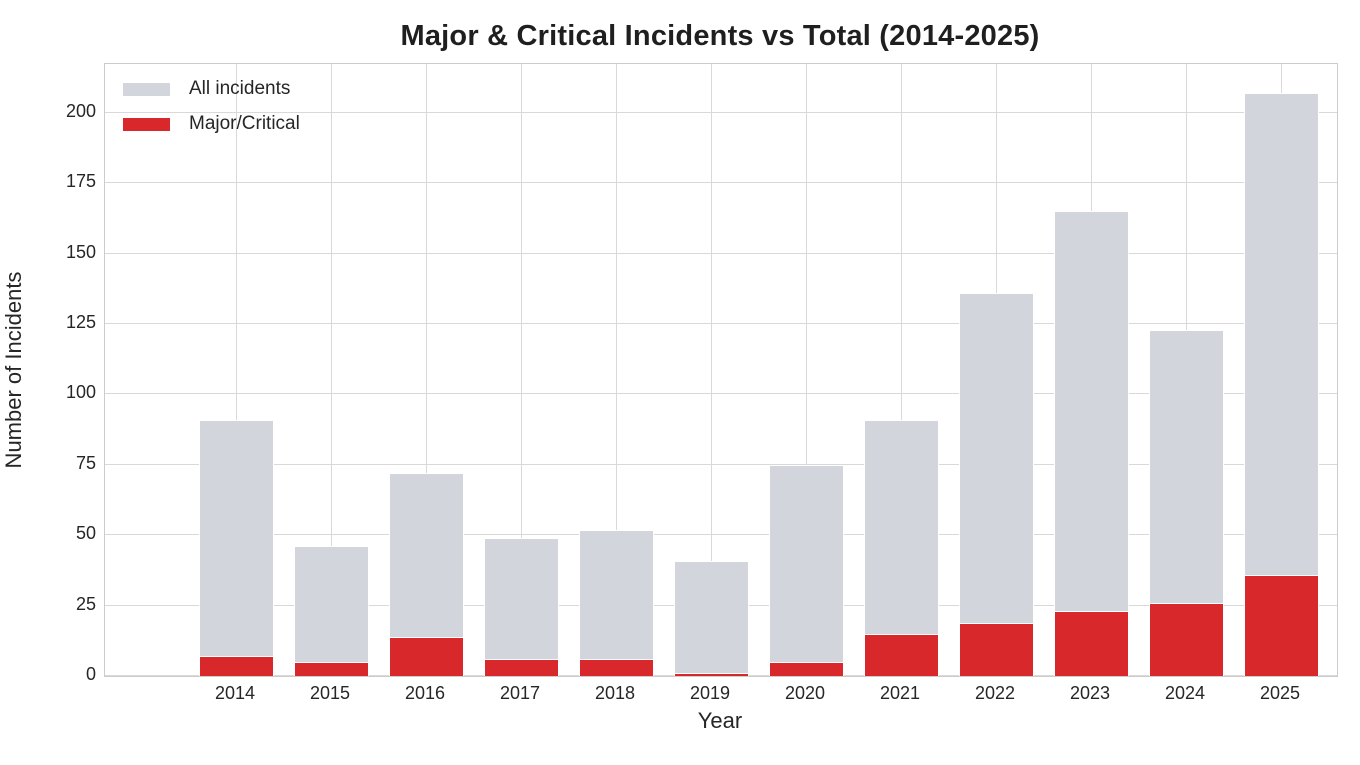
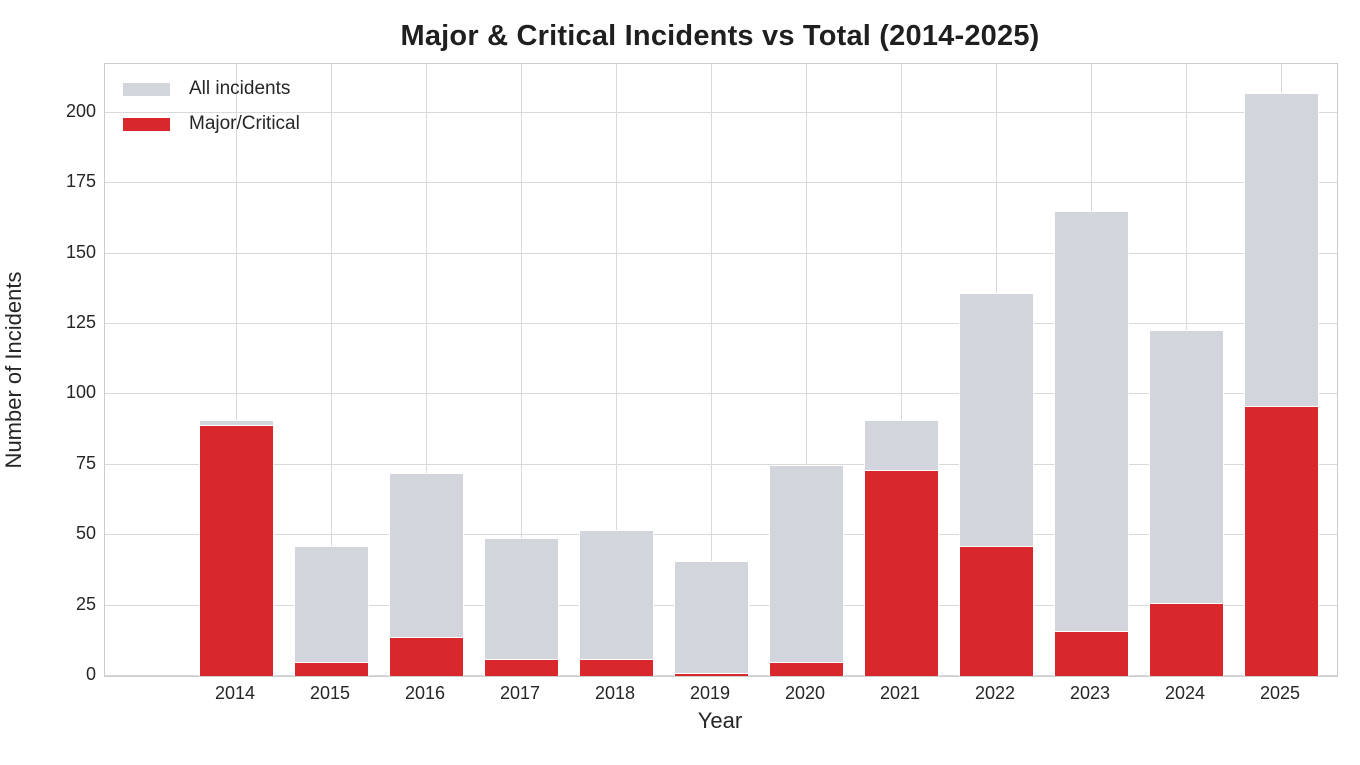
Major/Critical/2014: 7 -> 89
Major/Critical/2021: 15 -> 73
Major/Critical/2022: 19 -> 46
Major/Critical/2023: 23 -> 16
Major/Critical/2025: 36 -> 96
